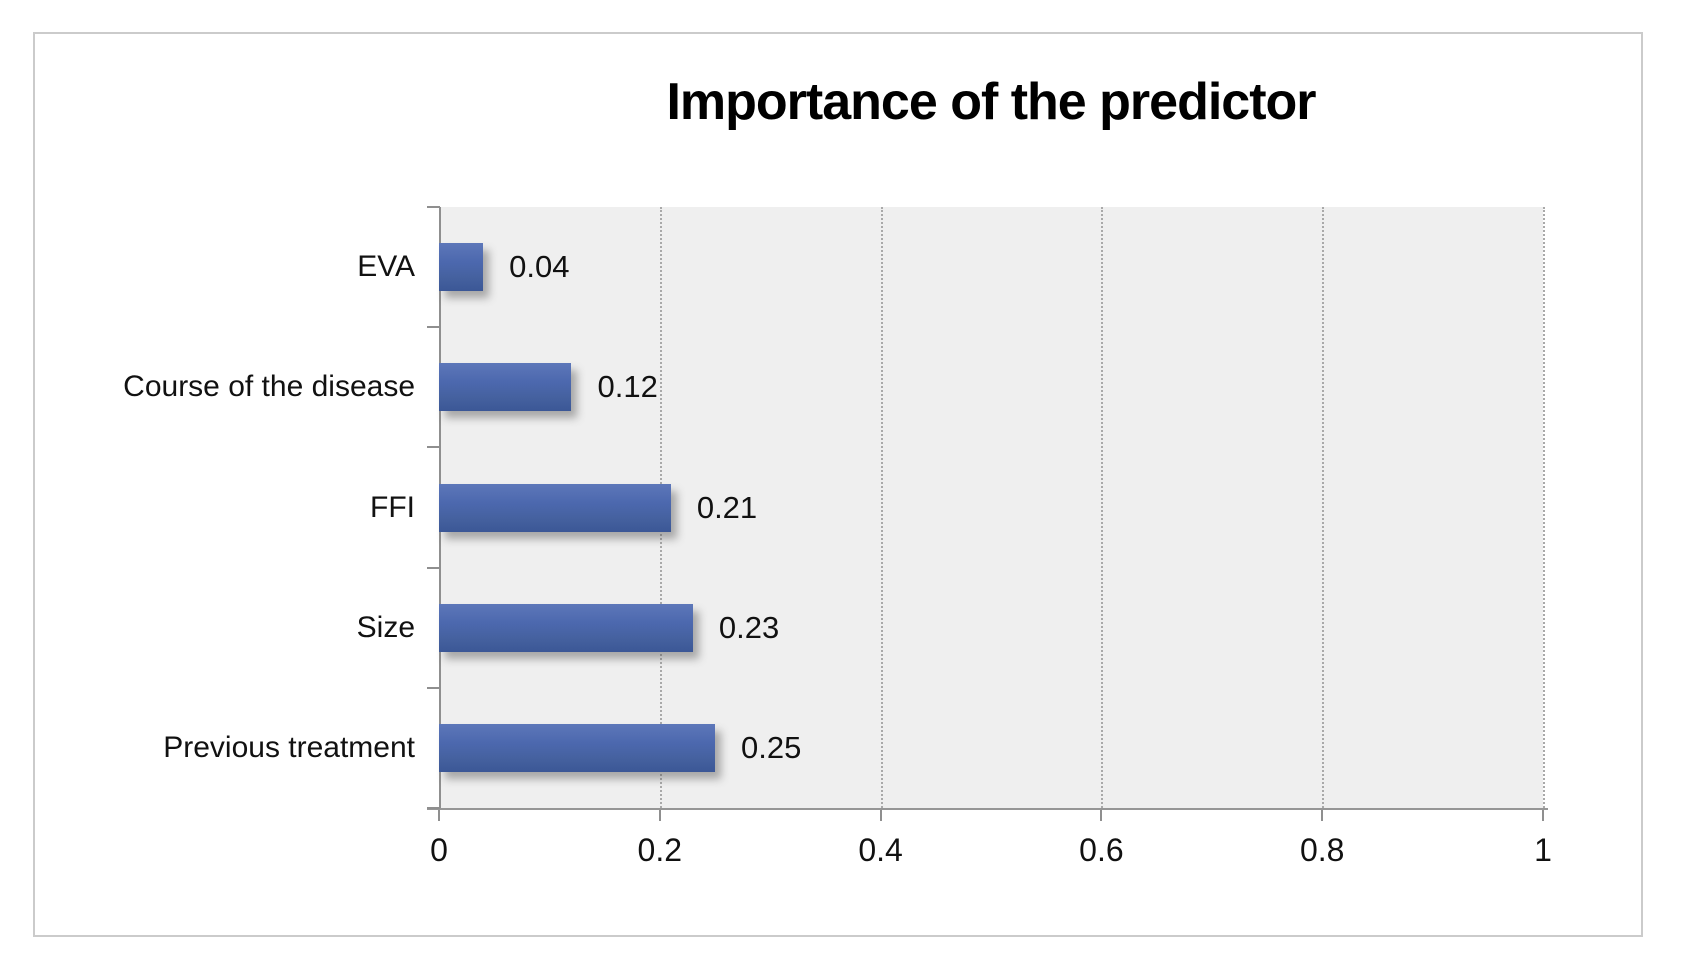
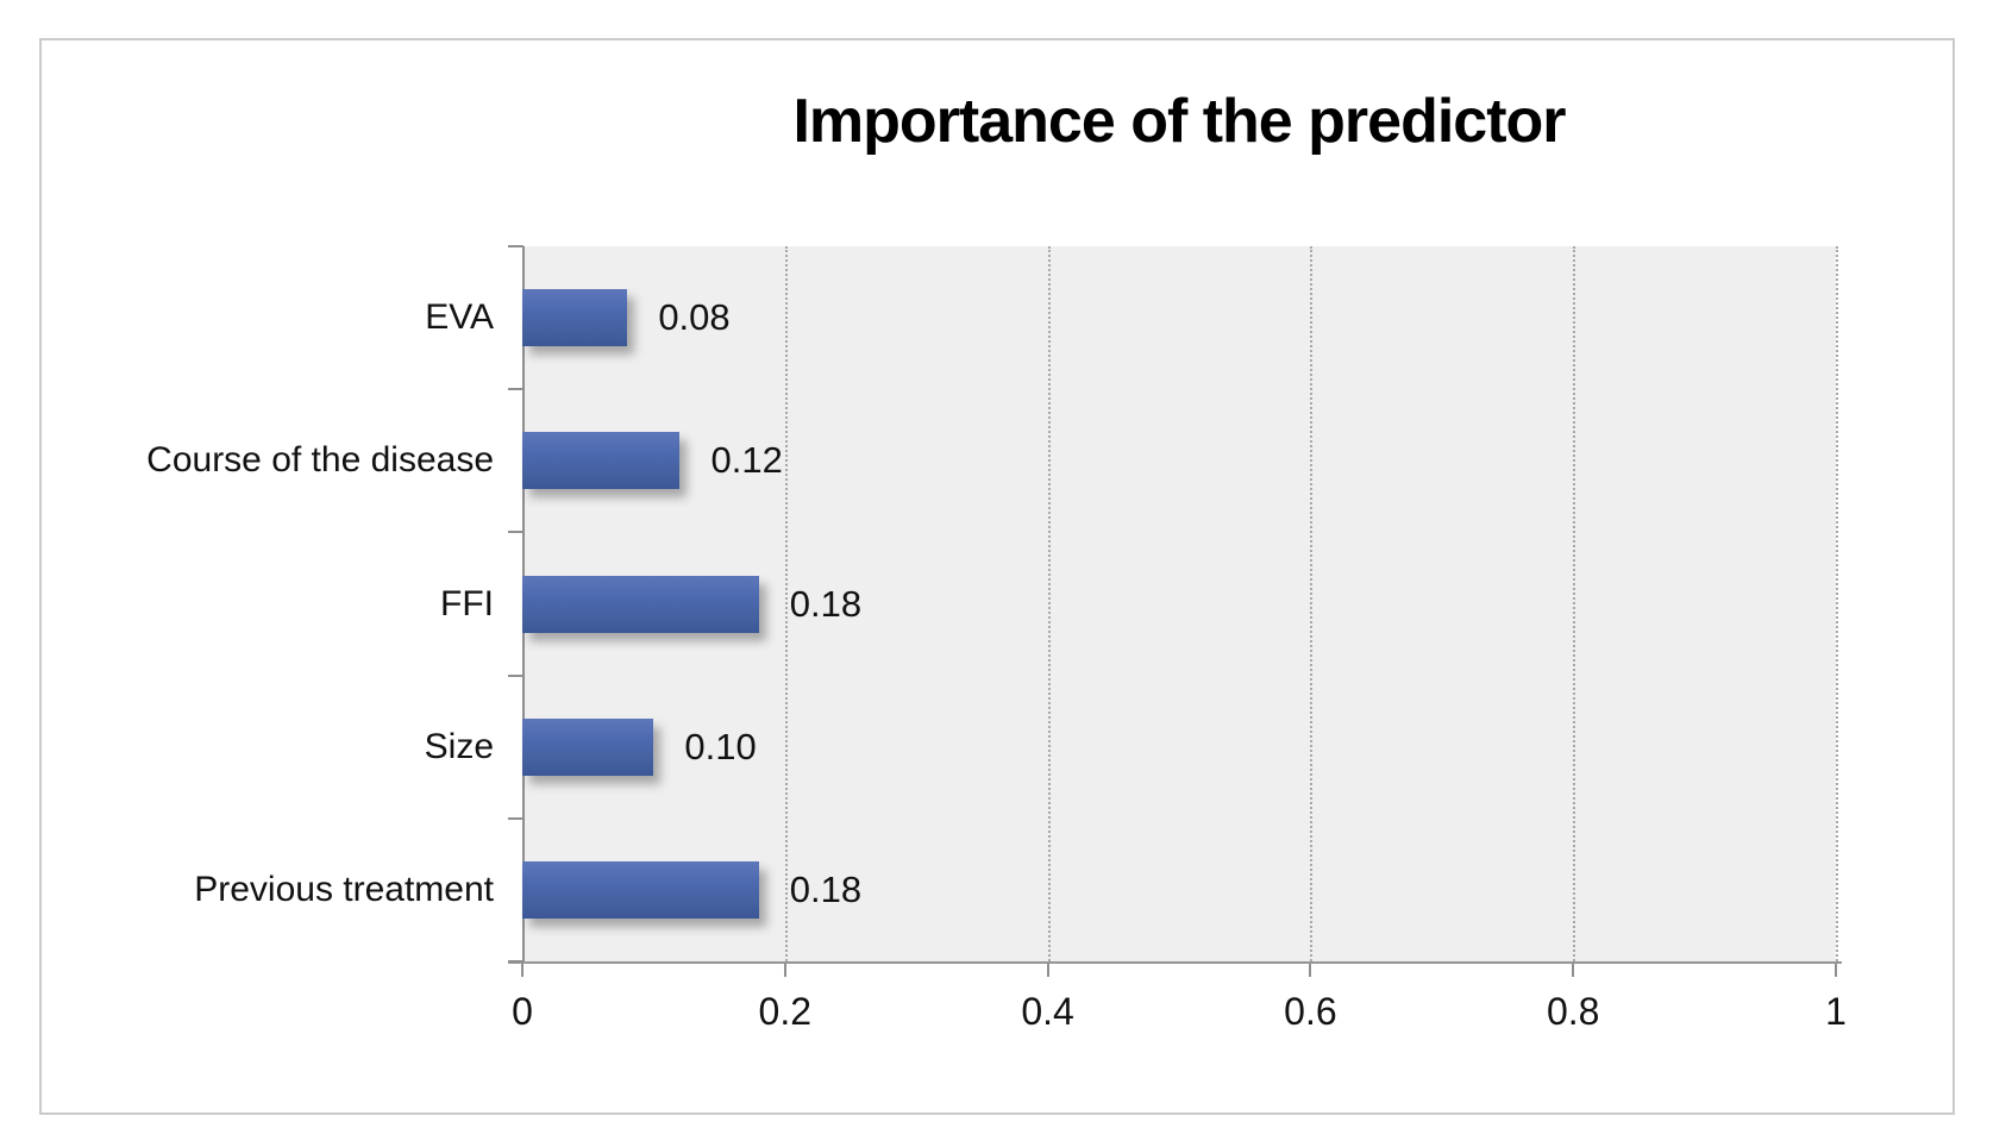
EVA: 0.04 -> 0.08
FFI: 0.21 -> 0.18
Size: 0.23 -> 0.10
Previous treatment: 0.25 -> 0.18
